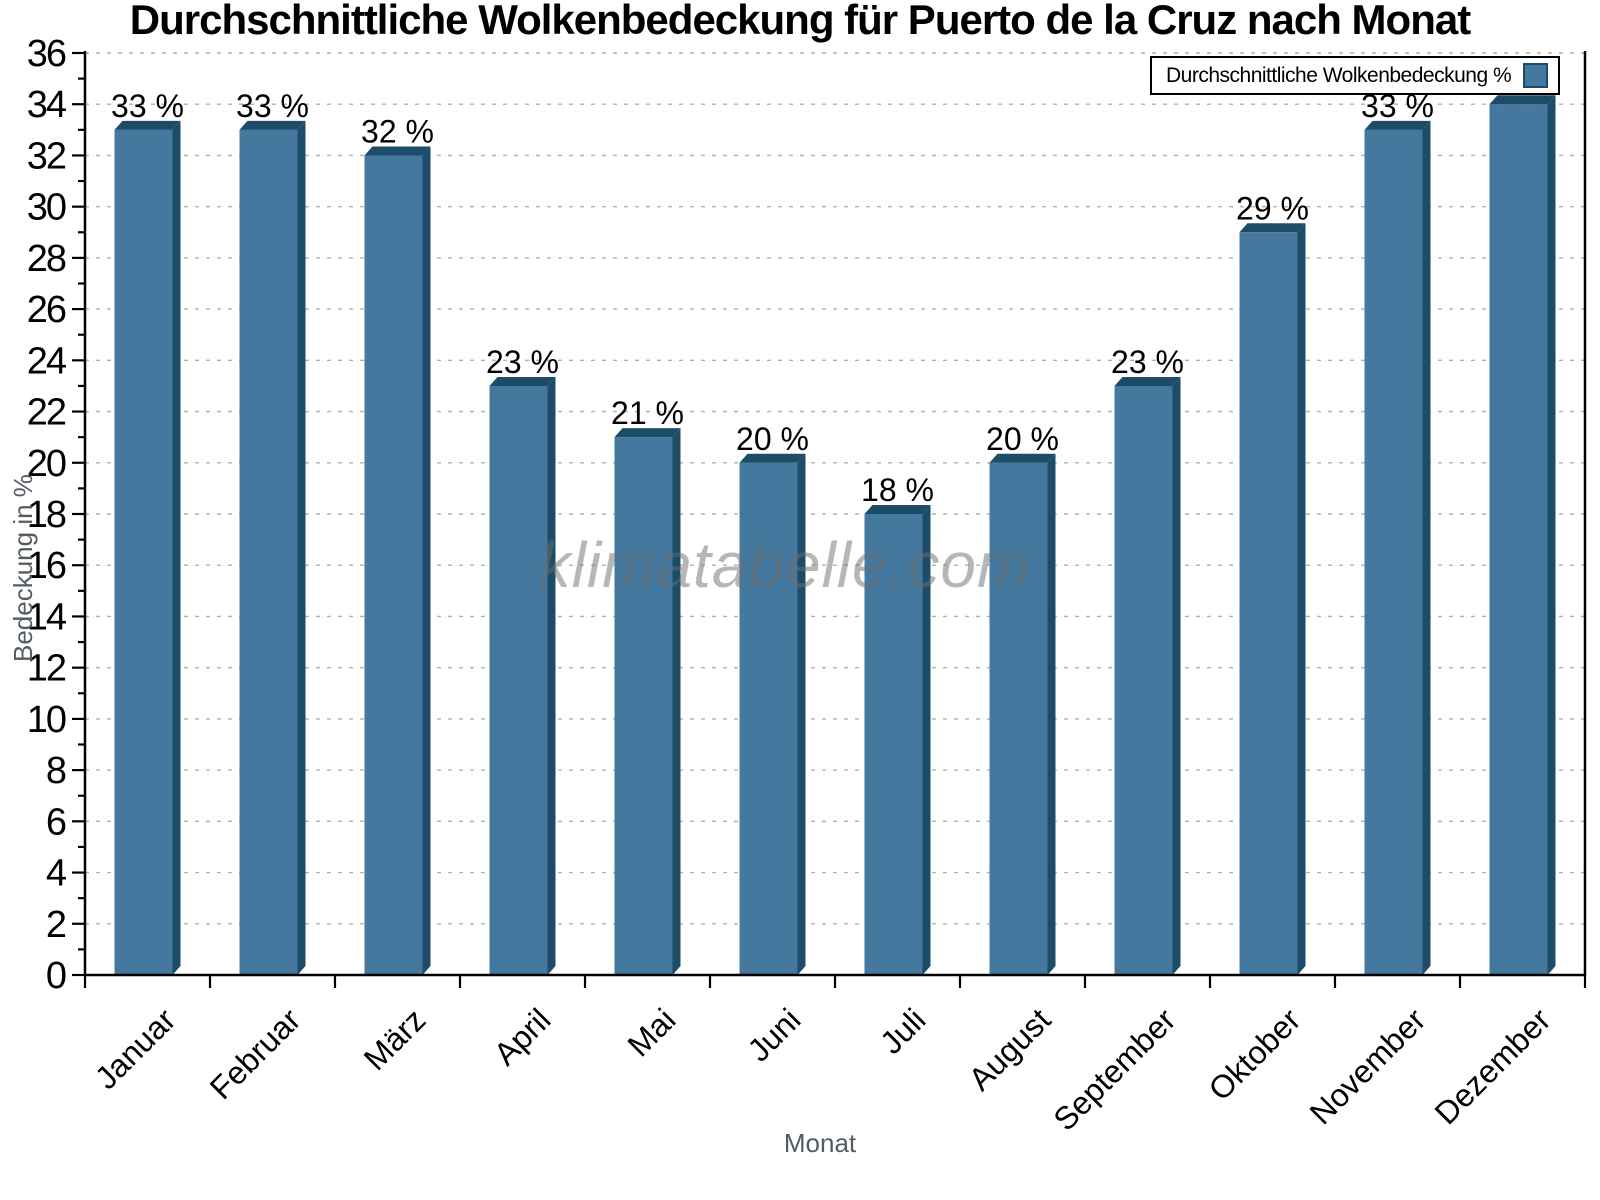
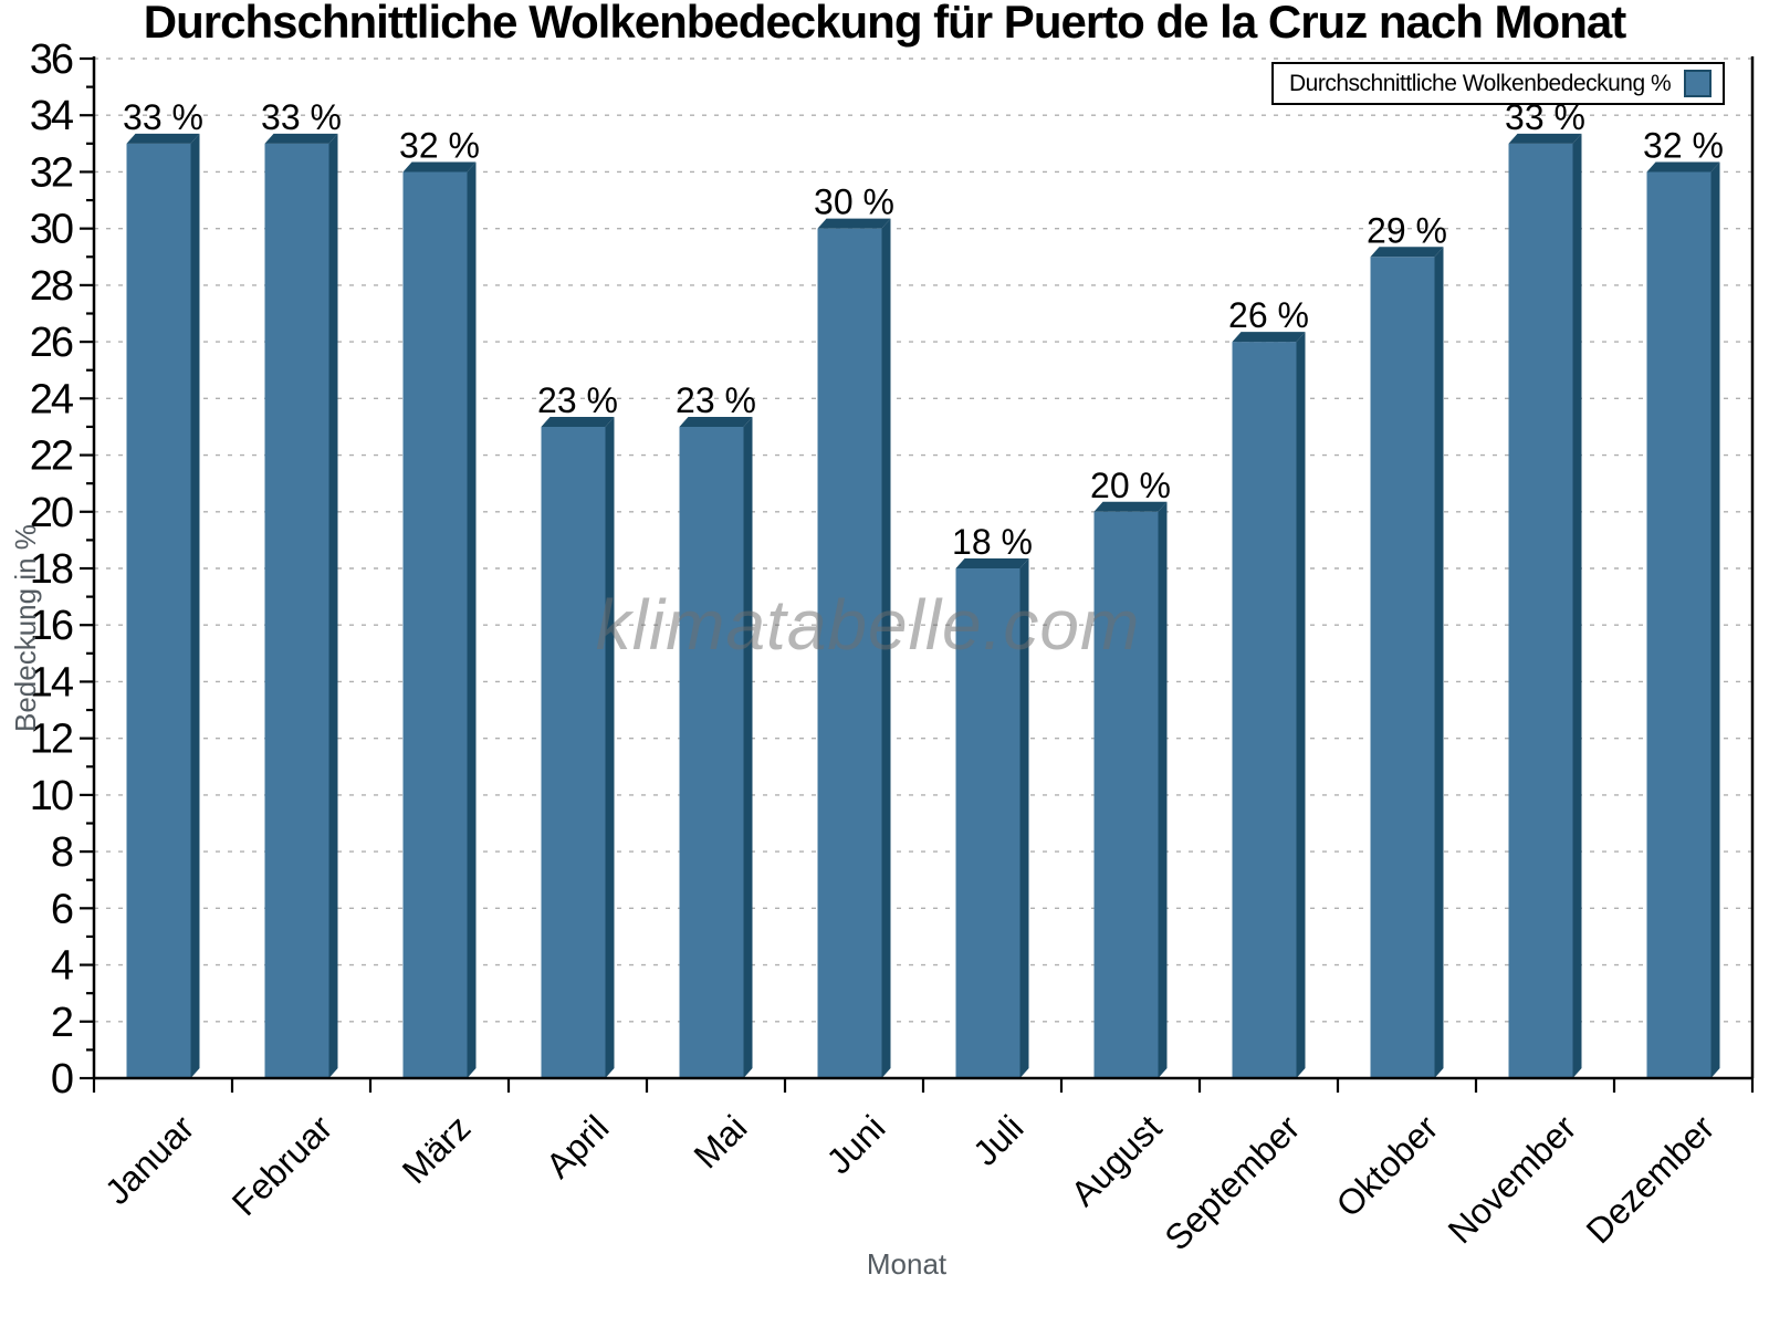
Mai: 21 -> 23
Juni: 20 -> 30
September: 23 -> 26
Dezember: 34 -> 32
